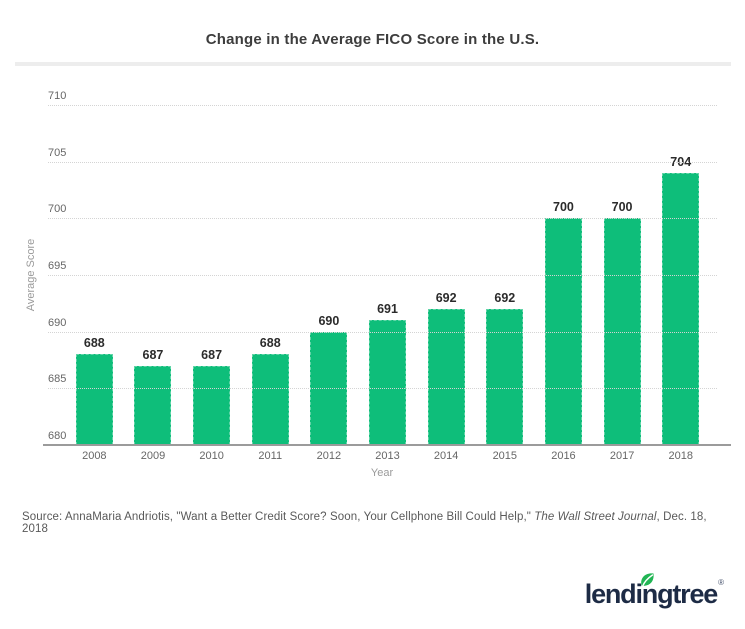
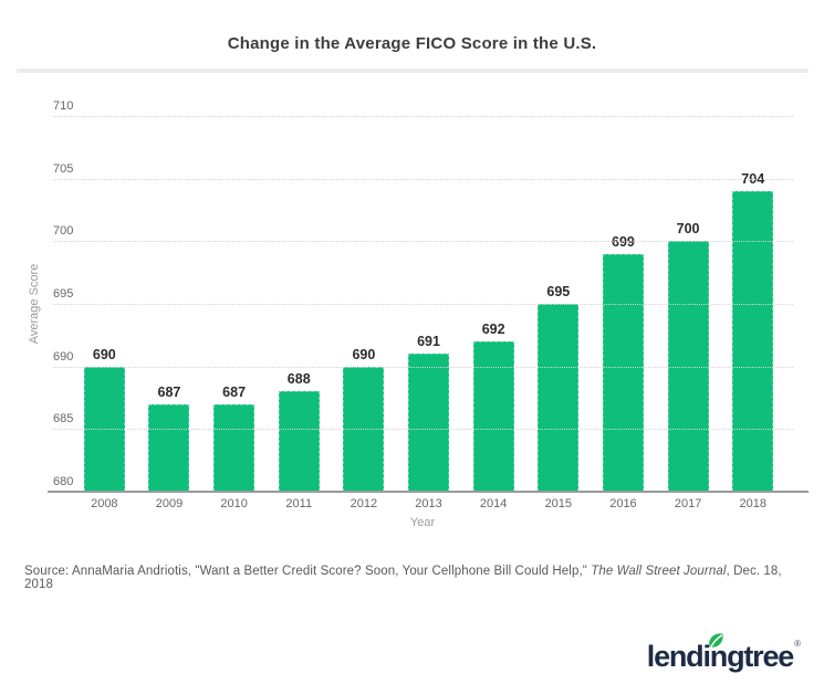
2008: 688 -> 690
2015: 692 -> 695
2016: 700 -> 699
